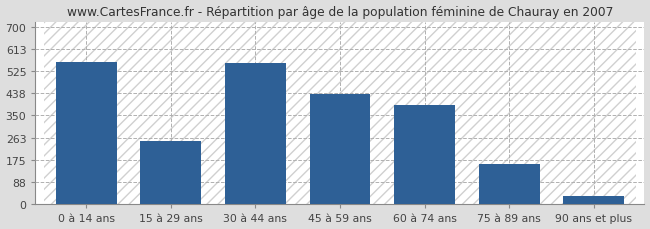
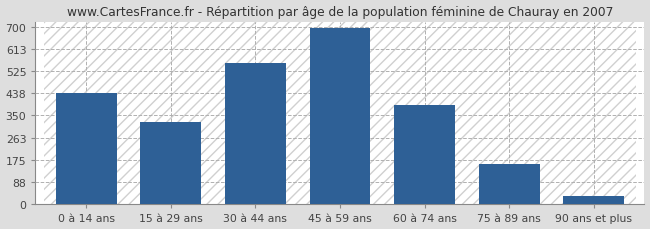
0 à 14 ans: 560 -> 438
15 à 29 ans: 250 -> 325
45 à 59 ans: 435 -> 693
